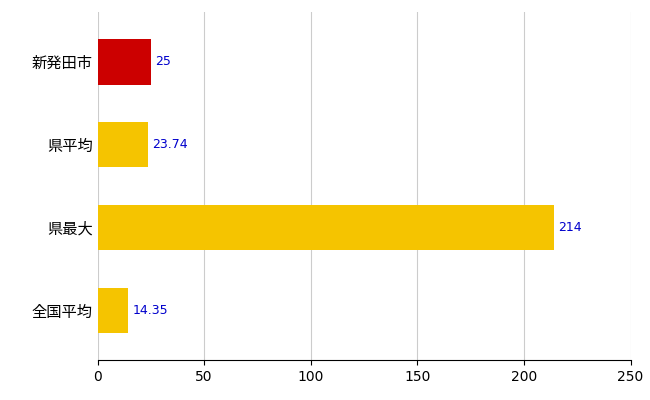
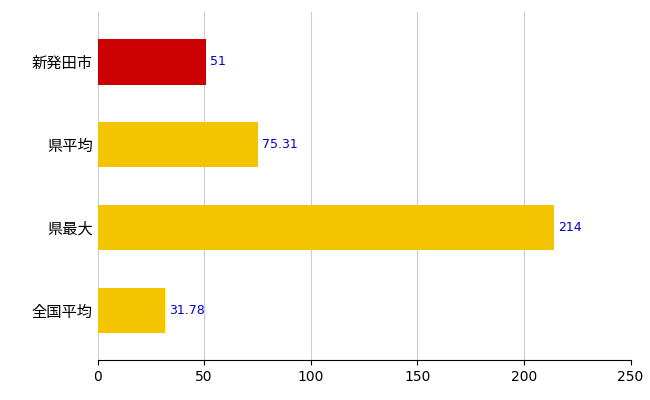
新発田市: 25 -> 51
県平均: 23.74 -> 75.31
全国平均: 14.35 -> 31.78
